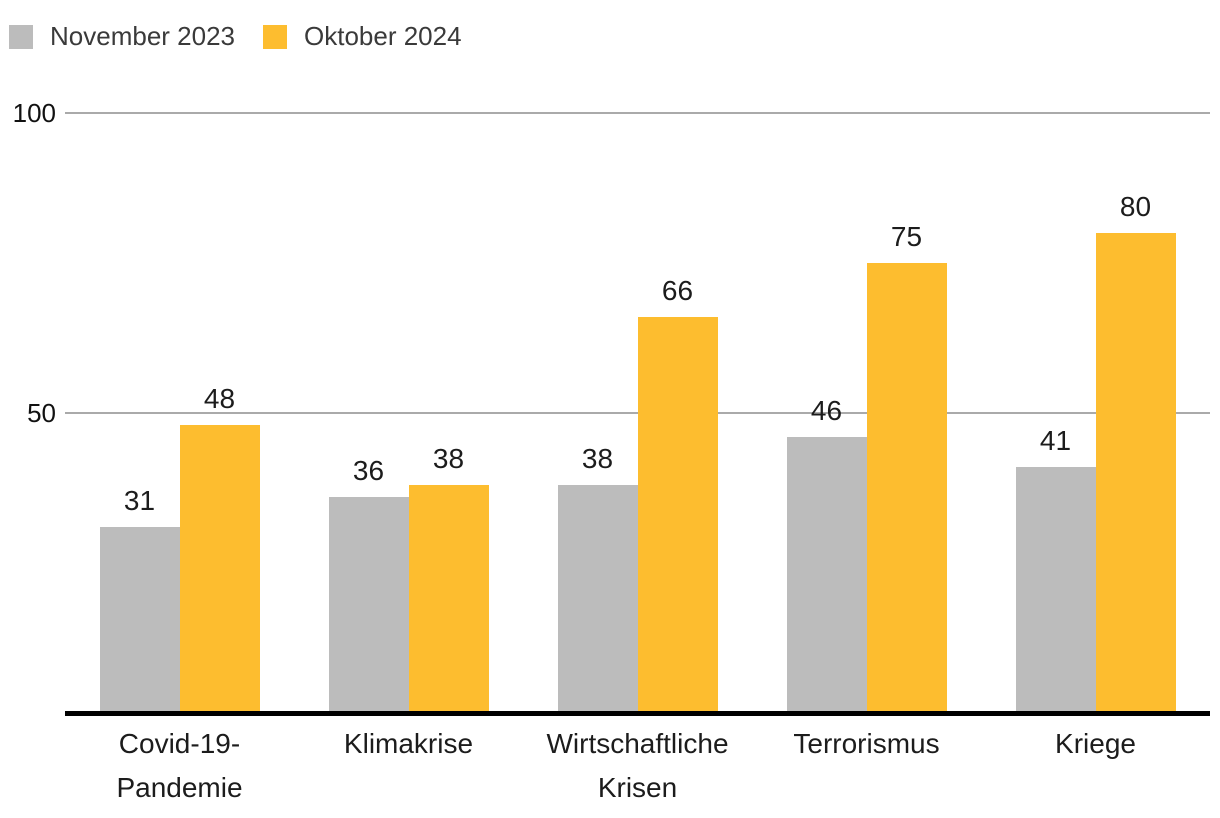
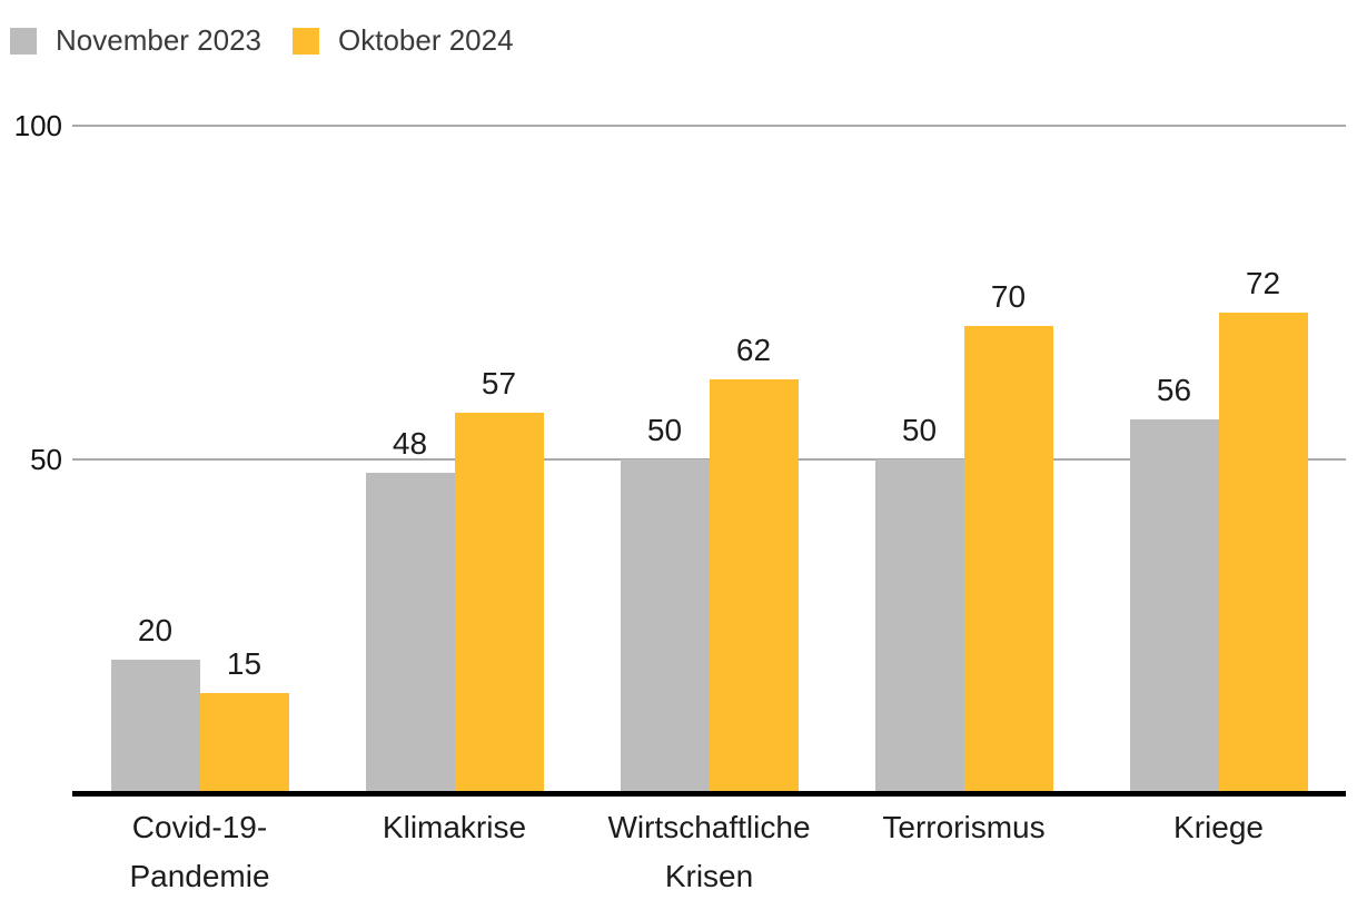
November 2023/Covid-19- Pandemie: 31 -> 20
Oktober 2024/Covid-19- Pandemie: 48 -> 15
November 2023/Klimakrise: 36 -> 48
Oktober 2024/Klimakrise: 38 -> 57
November 2023/Wirtschaftliche Krisen: 38 -> 50
Oktober 2024/Wirtschaftliche Krisen: 66 -> 62
November 2023/Terrorismus: 46 -> 50
Oktober 2024/Terrorismus: 75 -> 70
November 2023/Kriege: 41 -> 56
Oktober 2024/Kriege: 80 -> 72
